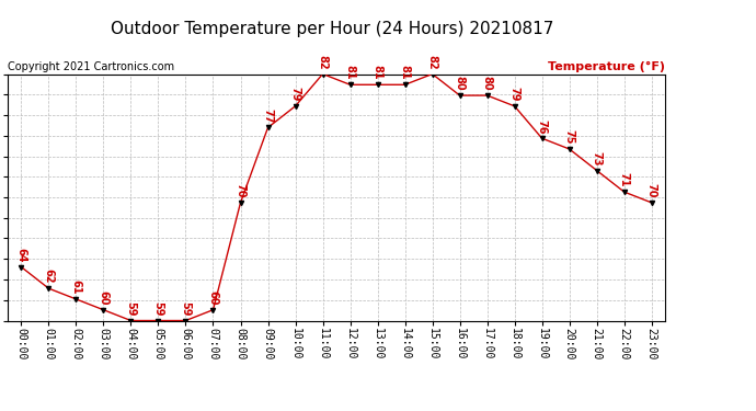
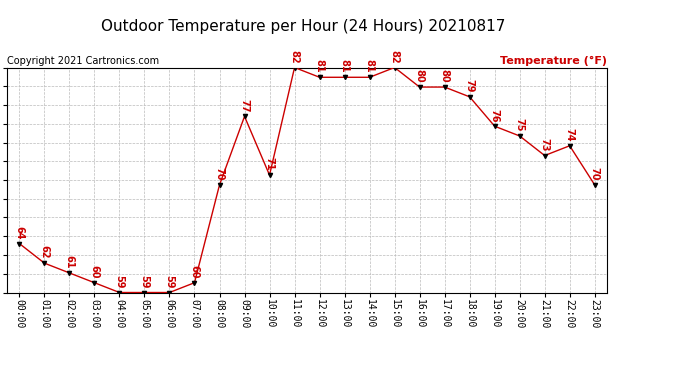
10:00: 79 -> 71
22:00: 71 -> 74
